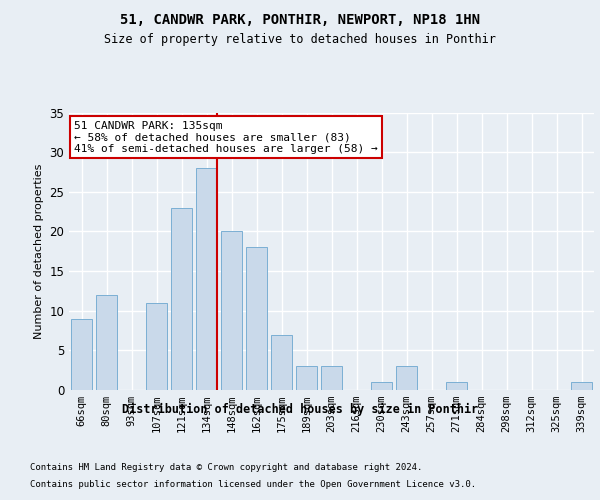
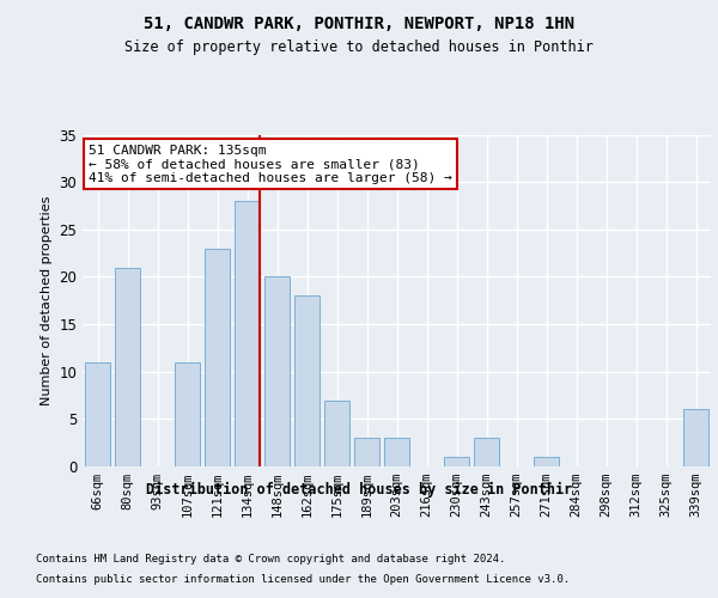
66sqm: 9 -> 11
80sqm: 12 -> 21
339sqm: 1 -> 6
